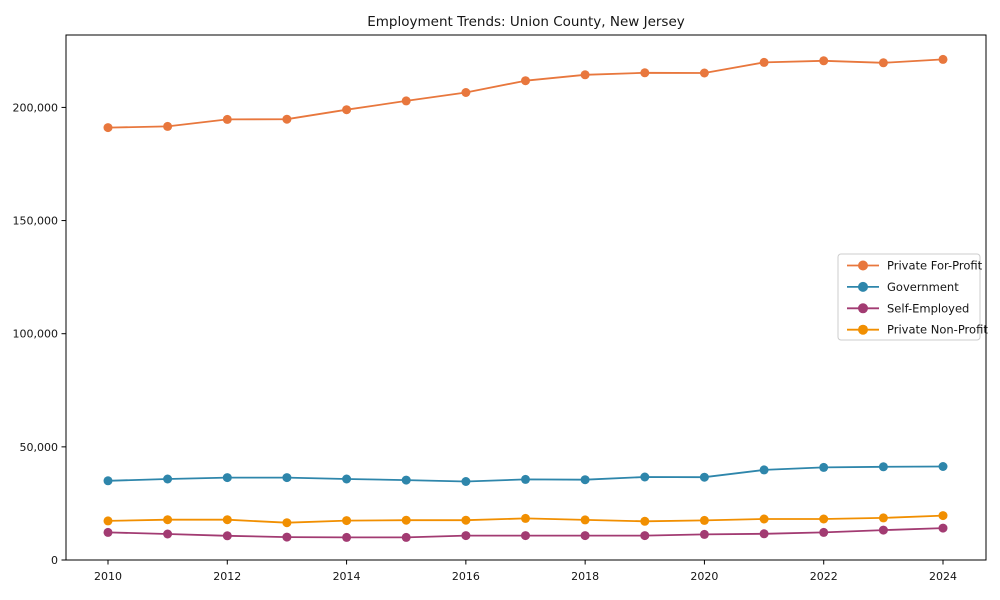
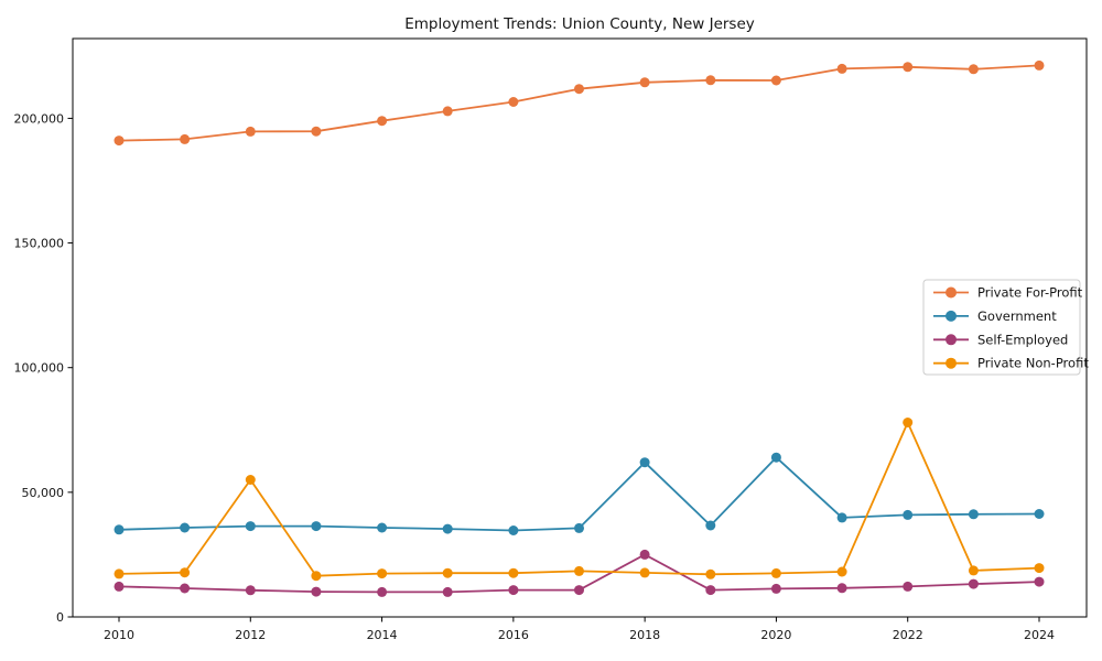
Private Non-Profit/2012: 18000 -> 55000
Government/2018: 36000 -> 62000
Self-Employed/2018: 11000 -> 25000
Government/2020: 37000 -> 64000
Private Non-Profit/2022: 18000 -> 78000
